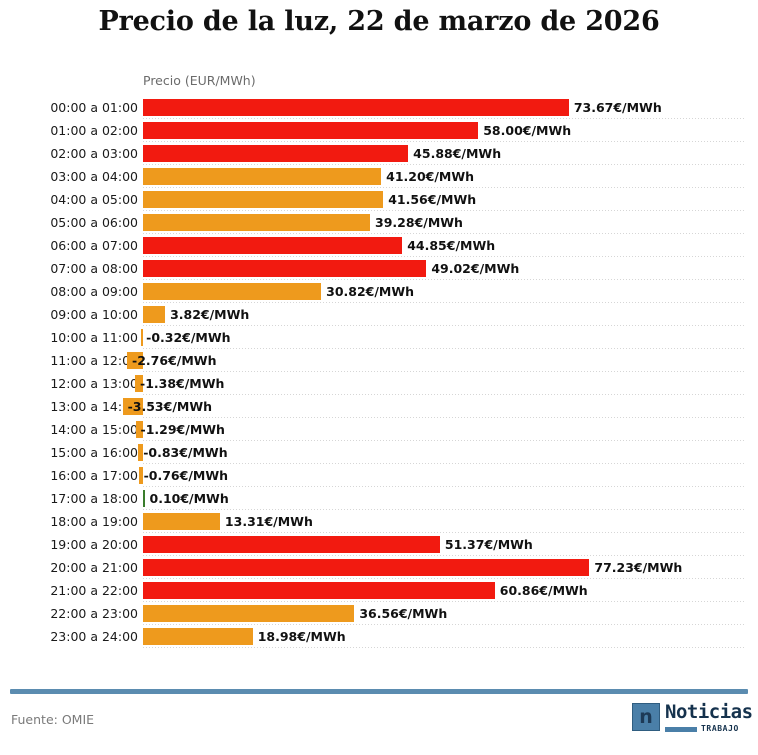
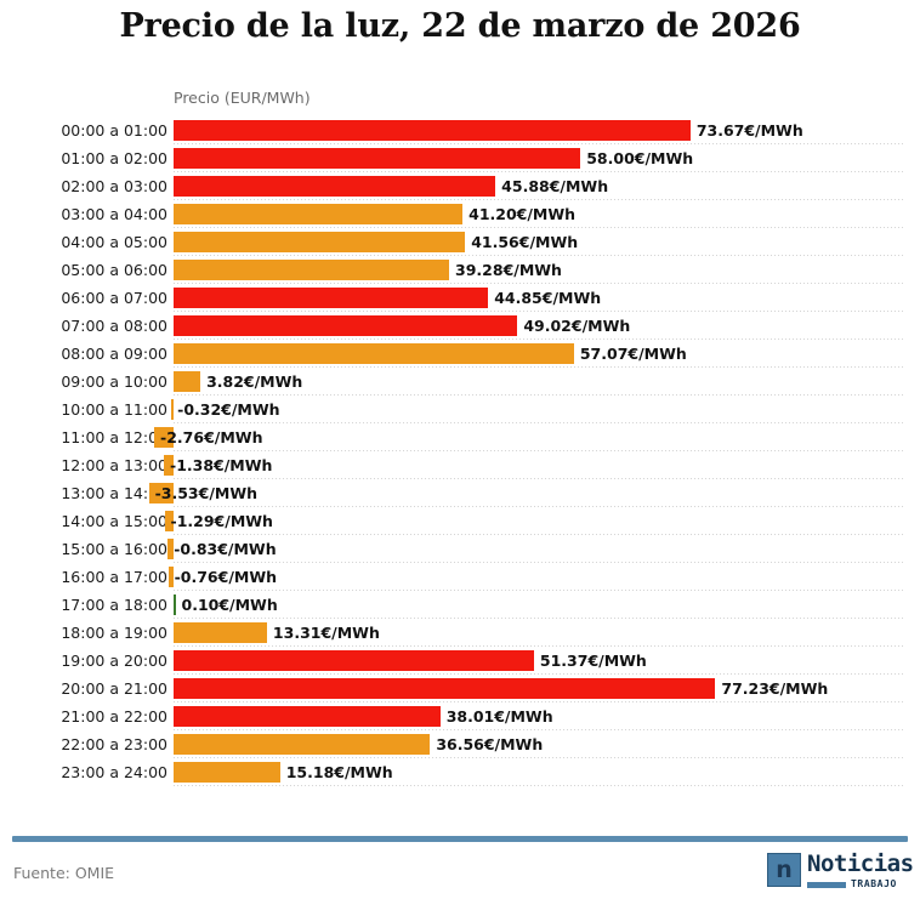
08:00 a 09:00: 30.82 -> 57.07
21:00 a 22:00: 60.86 -> 38.01
23:00 a 24:00: 18.98 -> 15.18
